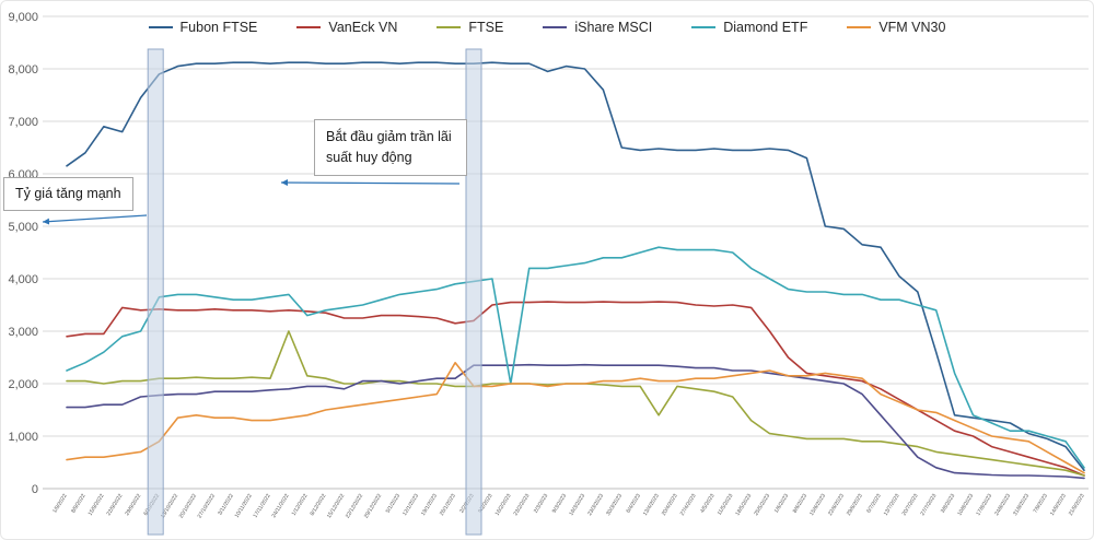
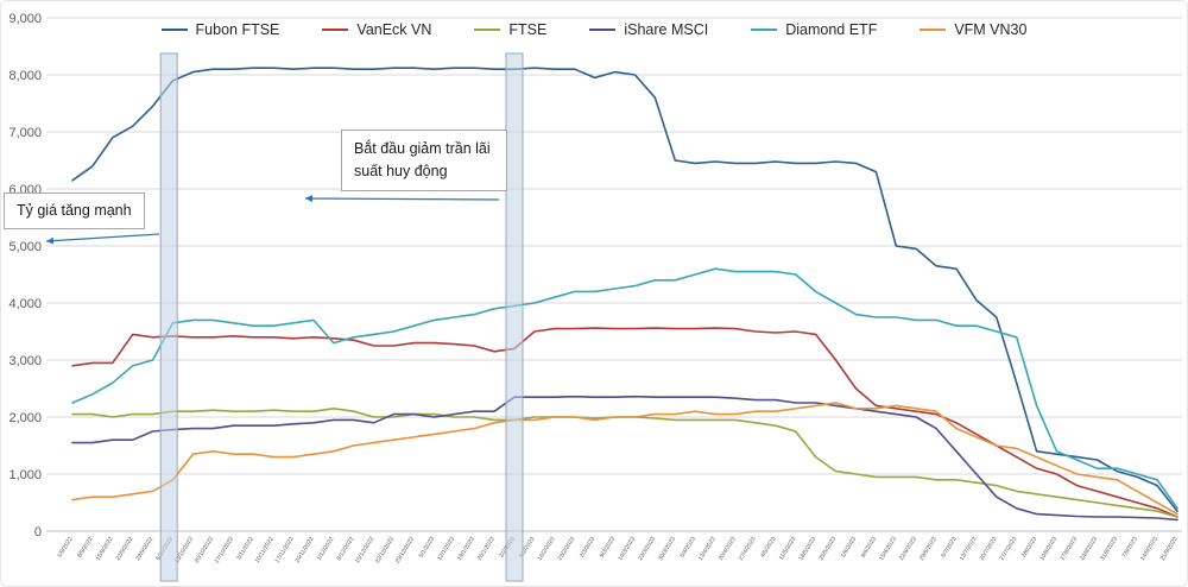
Fubon FTSE/22/9/2022: 6800 -> 7100
FTSE/24/11/2022: 3000 -> 2100
VFM VN30/26/1/2023: 2400 -> 1900
Diamond ETF/16/2/2023: 2000 -> 4100
FTSE/13/4/2023: 1400 -> 2000
